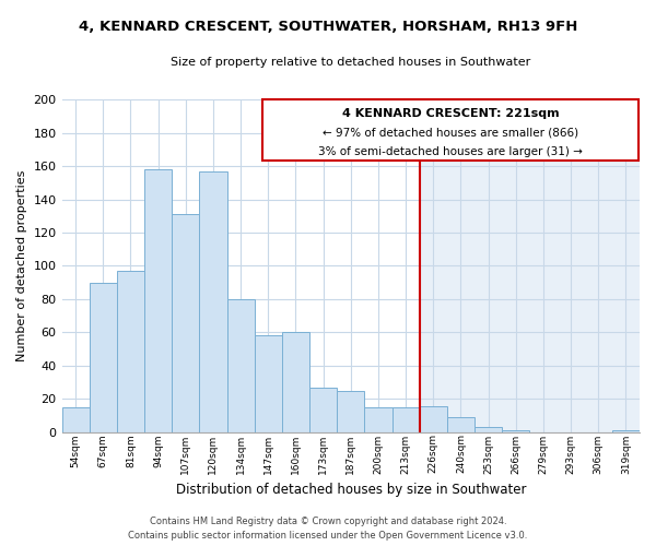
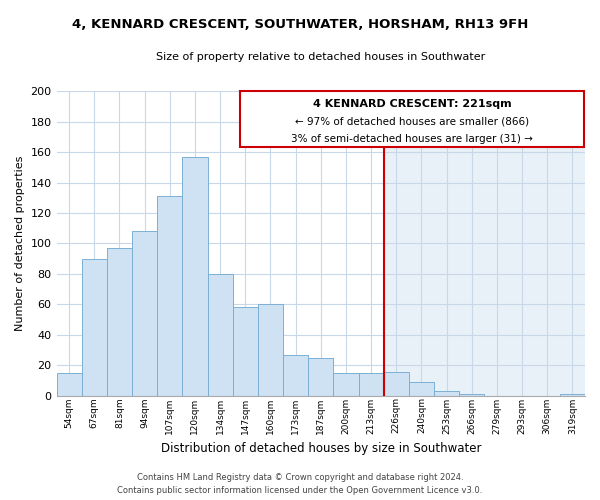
94sqm: 158 -> 108
